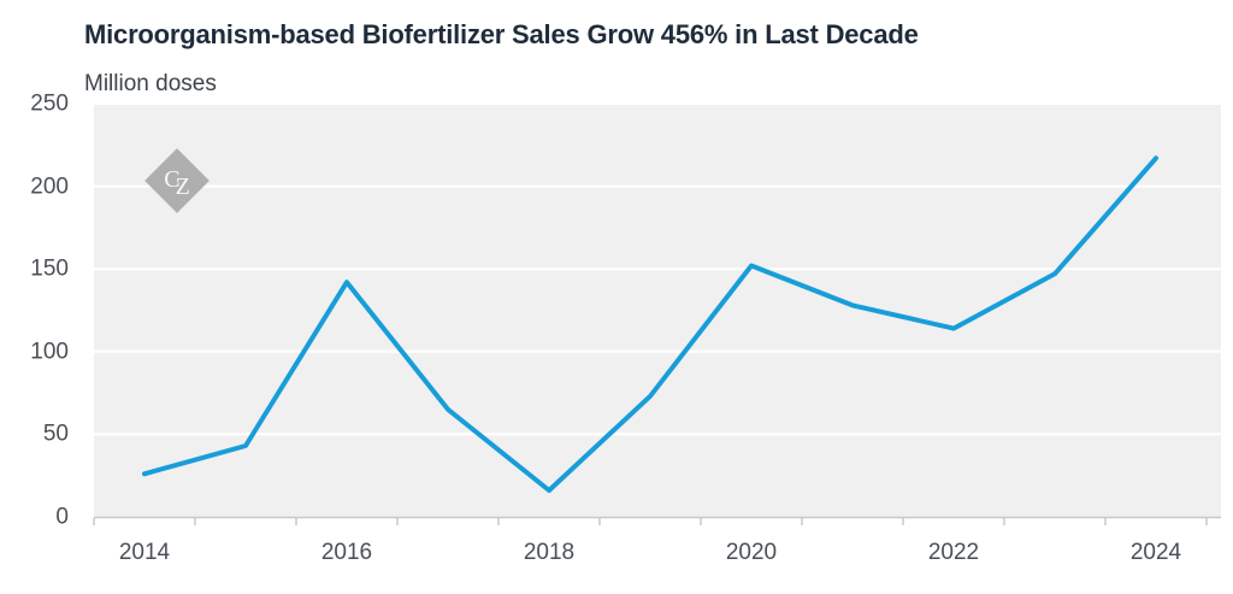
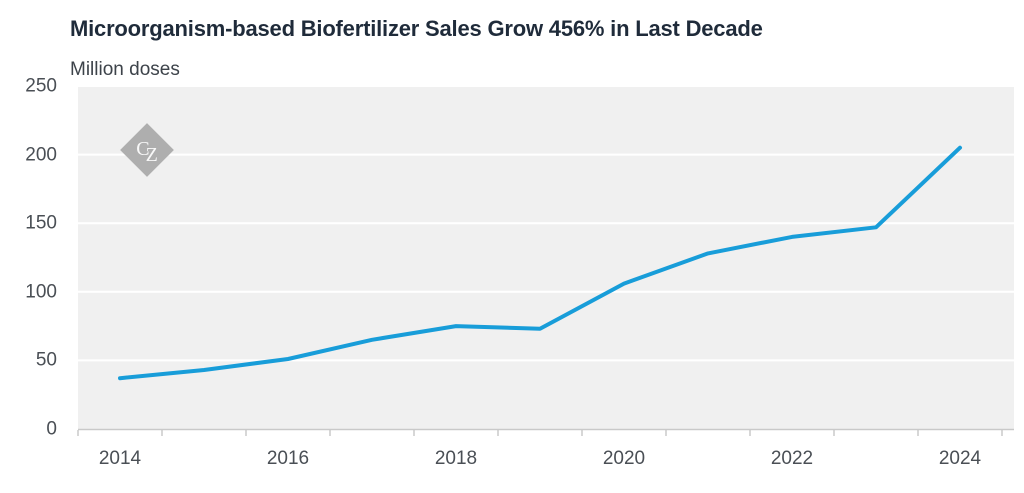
2014: 26 -> 37
2016: 142 -> 51
2018: 16 -> 75
2020: 152 -> 106
2022: 114 -> 140
2024: 217 -> 205
